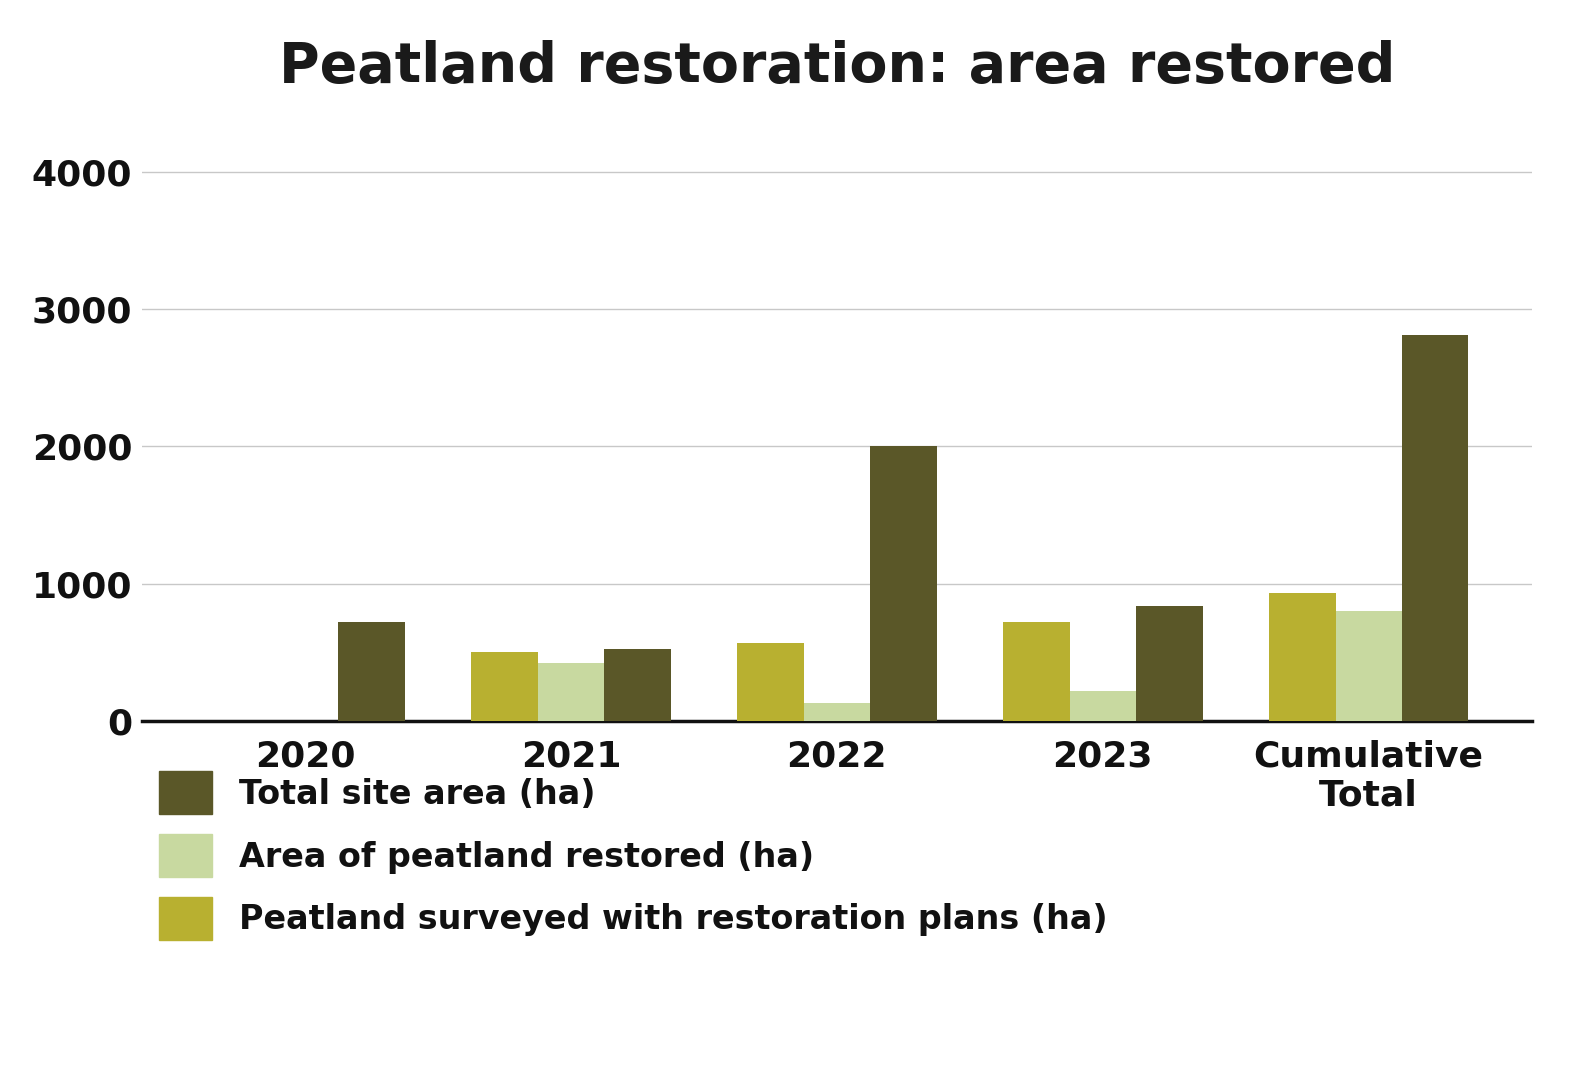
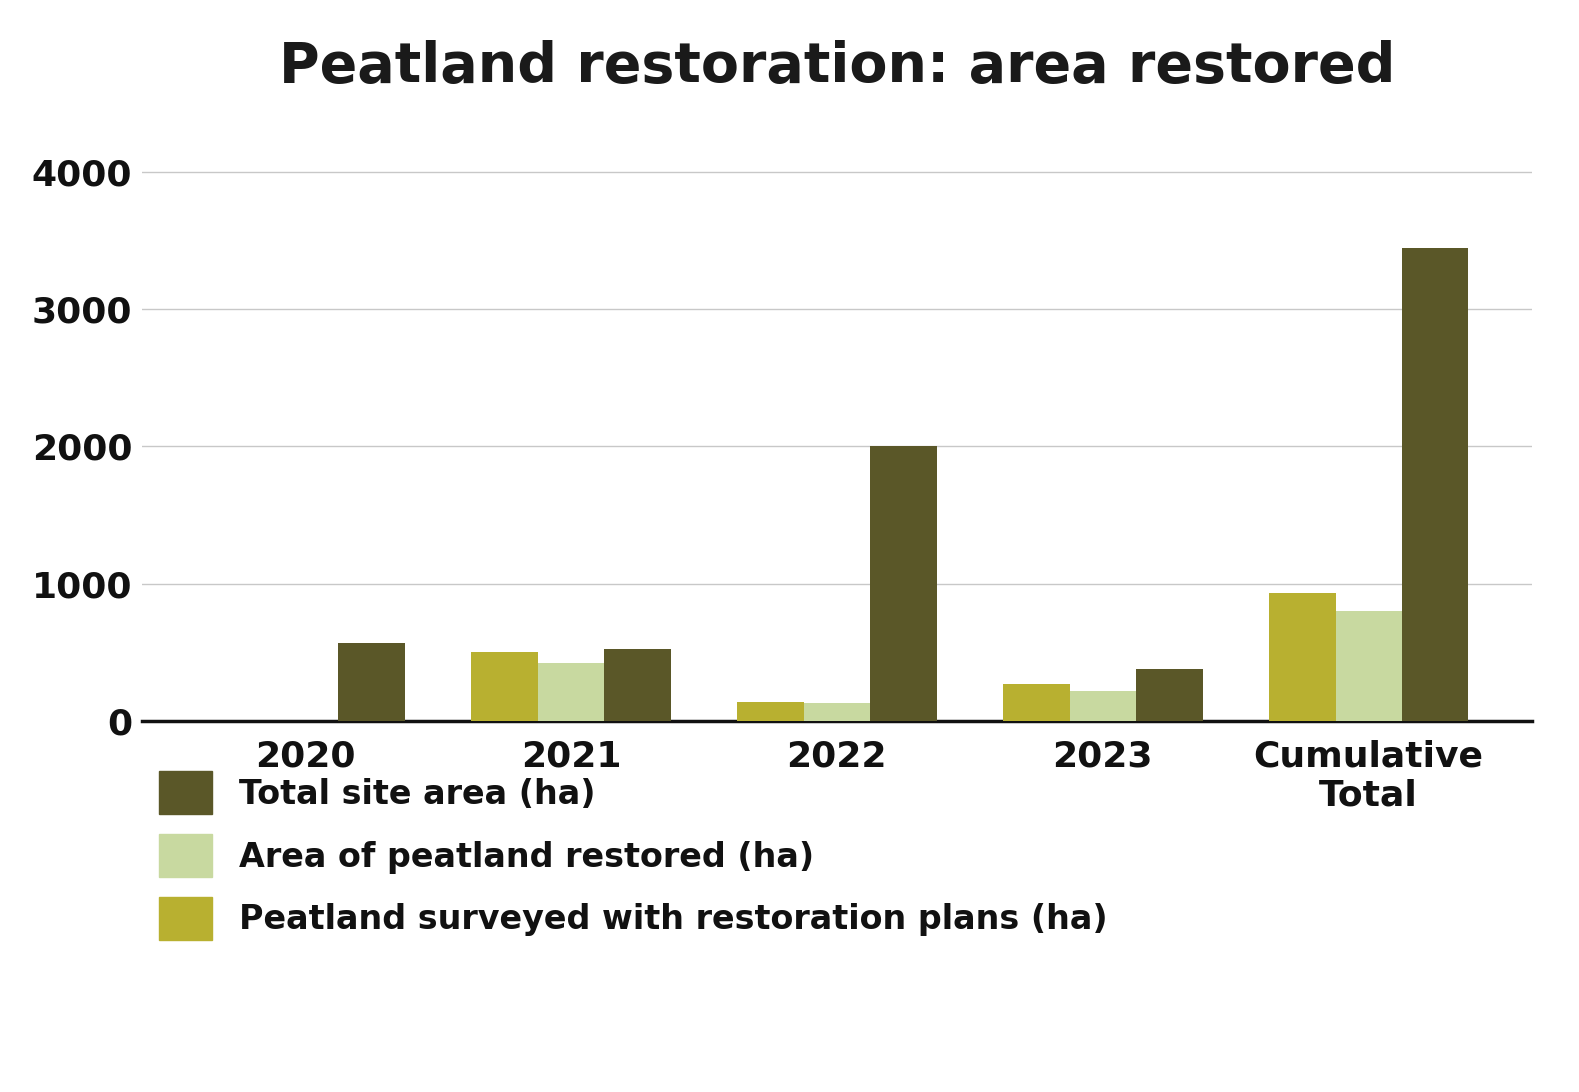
Total site area (ha)/2020: 720 -> 570
Peatland surveyed with restoration plans (ha)/2022: 570 -> 140
Peatland surveyed with restoration plans (ha)/2023: 720 -> 270
Total site area (ha)/2023: 840 -> 380
Total site area (ha)/Cumulative Total: 2810 -> 3450
